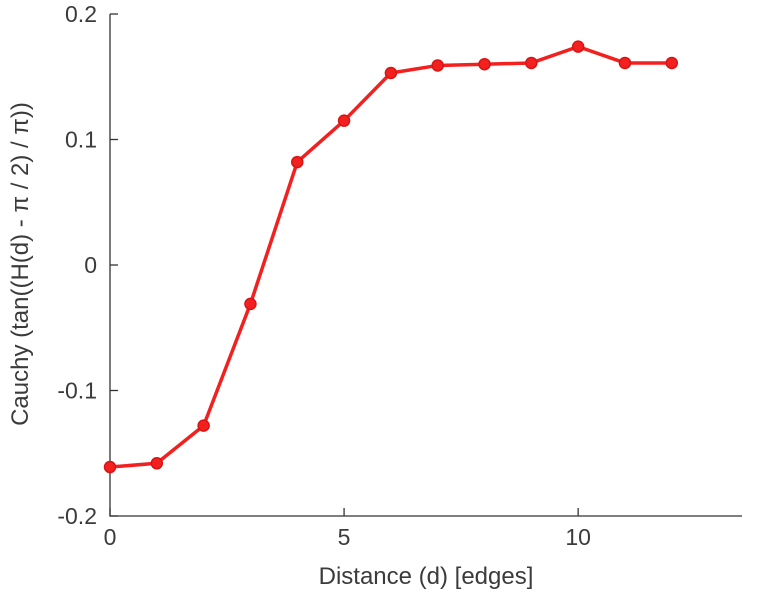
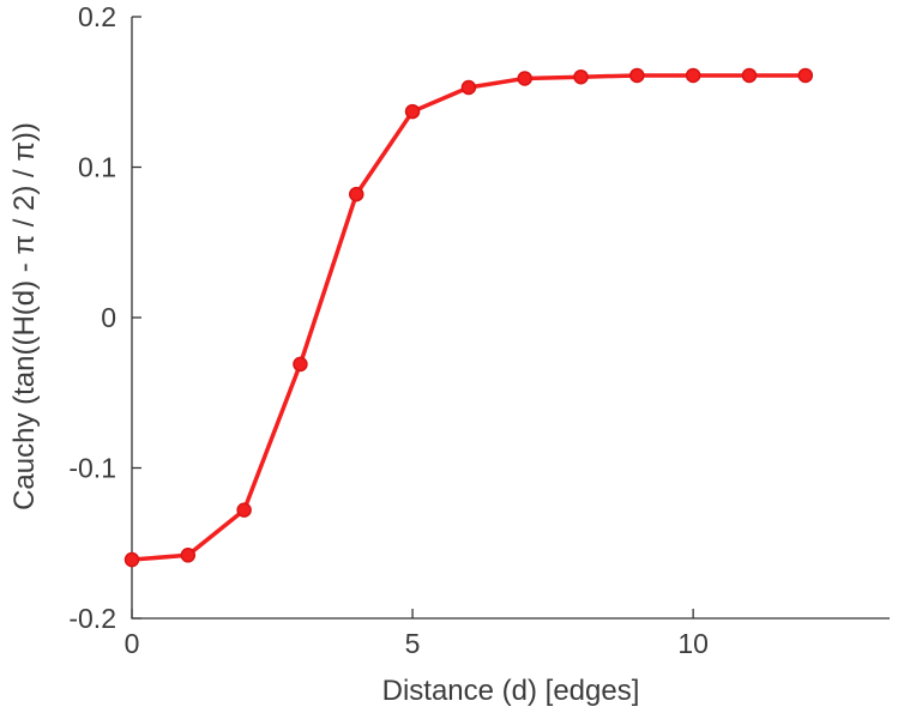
5: 0.115 -> 0.137
10: 0.174 -> 0.161
